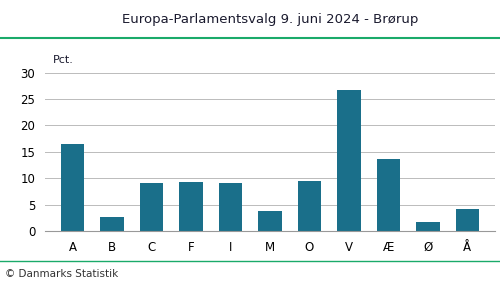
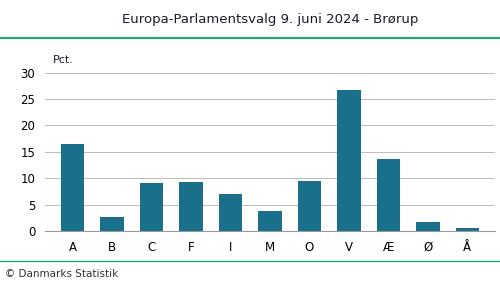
I: 9.2 -> 7.0
Å: 4.2 -> 0.7
